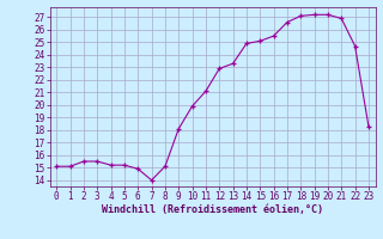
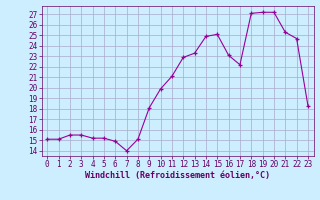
16: 25.5 -> 23.1
17: 26.6 -> 22.2
21: 26.9 -> 25.3
